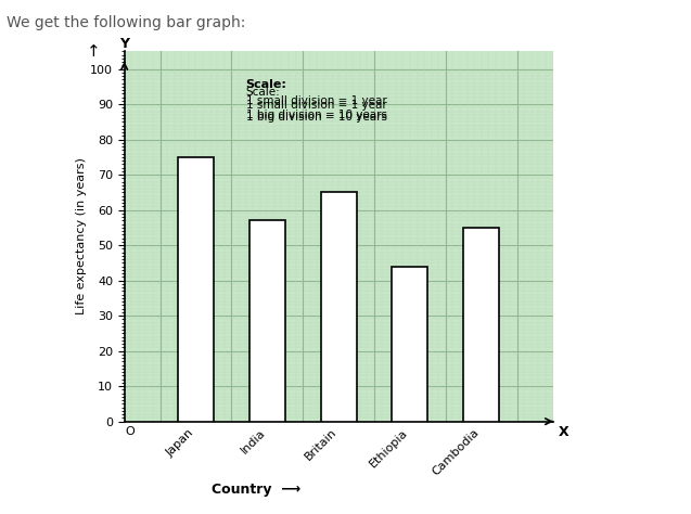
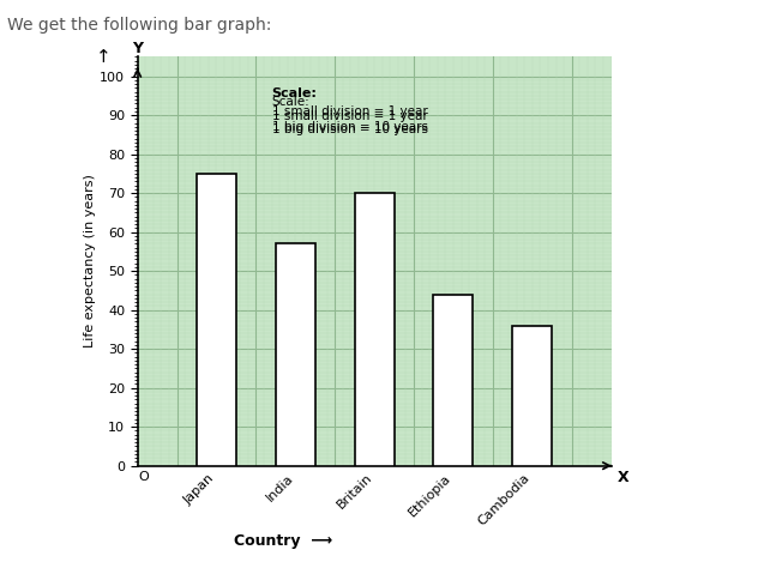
Britain: 65 -> 70
Cambodia: 55 -> 36
